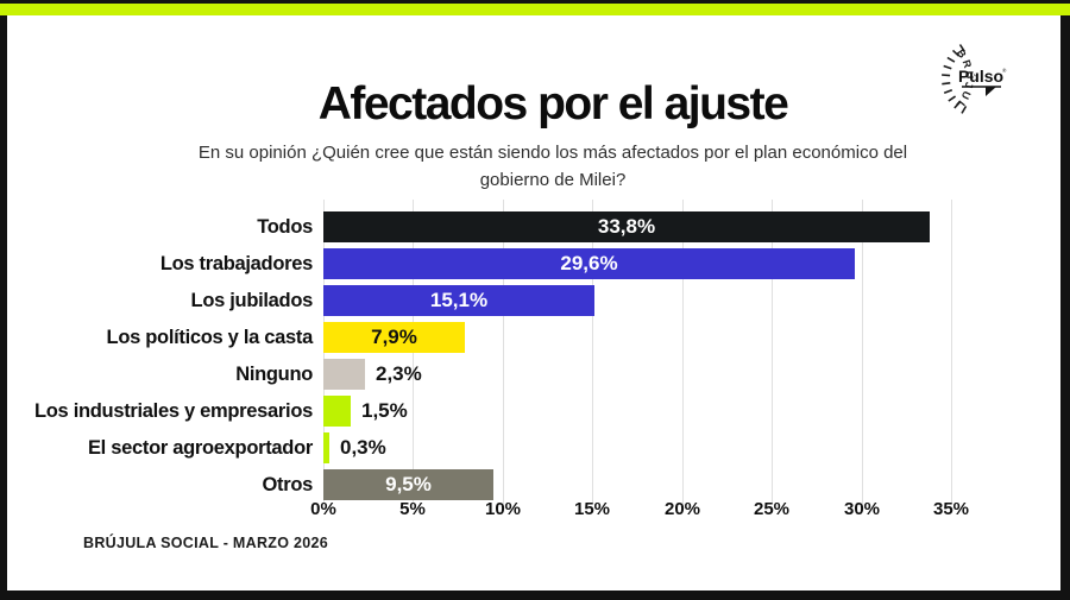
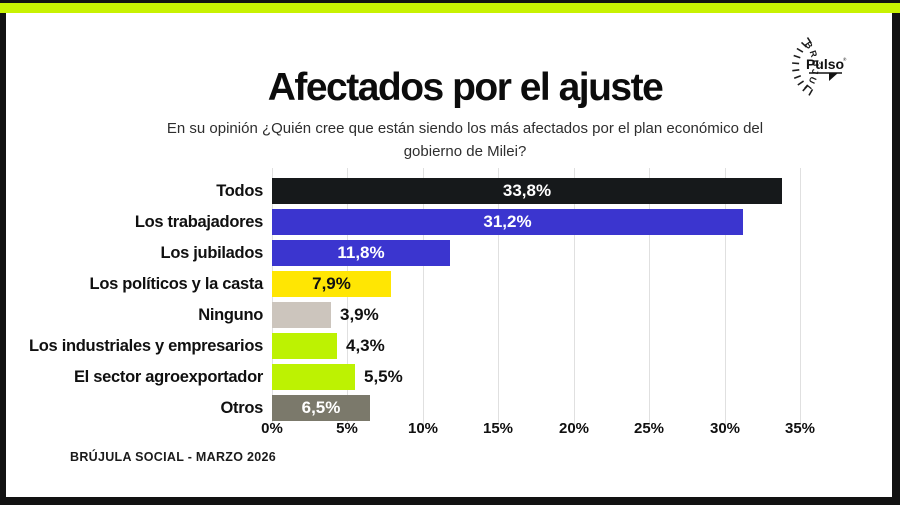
Los trabajadores: 29,6% -> 31,2%
Los jubilados: 15,1% -> 11,8%
Ninguno: 2,3% -> 3,9%
Los industriales y empresarios: 1,5% -> 4,3%
El sector agroexportador: 0,3% -> 5,5%
Otros: 9,5% -> 6,5%
